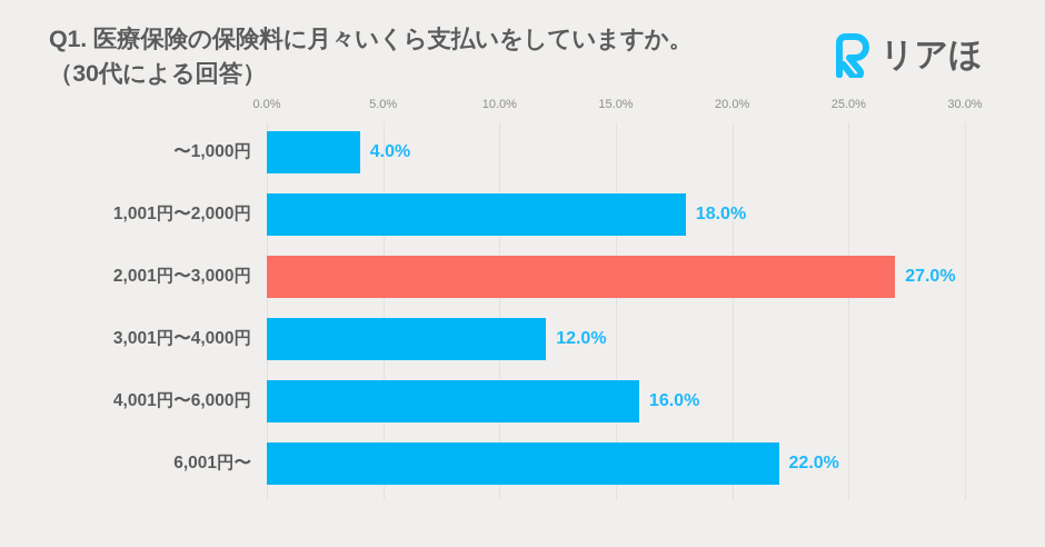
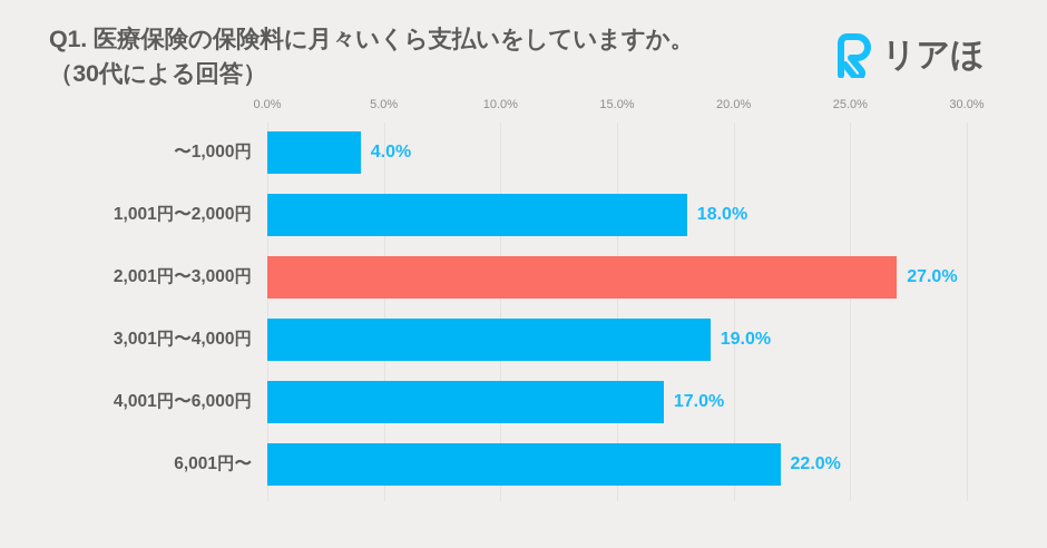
3,001円〜4,000円: 12.0% -> 19.0%
4,001円〜6,000円: 16.0% -> 17.0%
